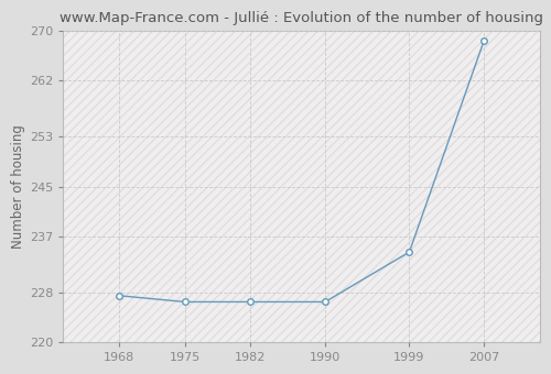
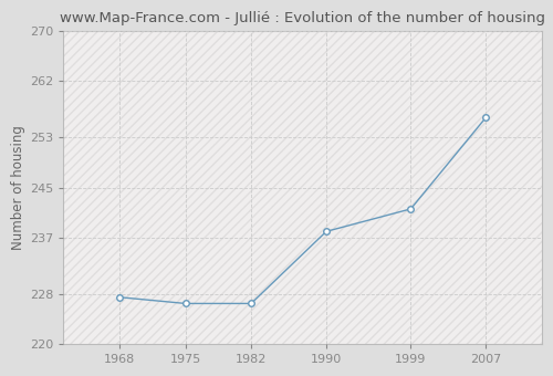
1990: 226.5 -> 238.0
1999: 234.5 -> 241.6
2007: 268.5 -> 256.2
